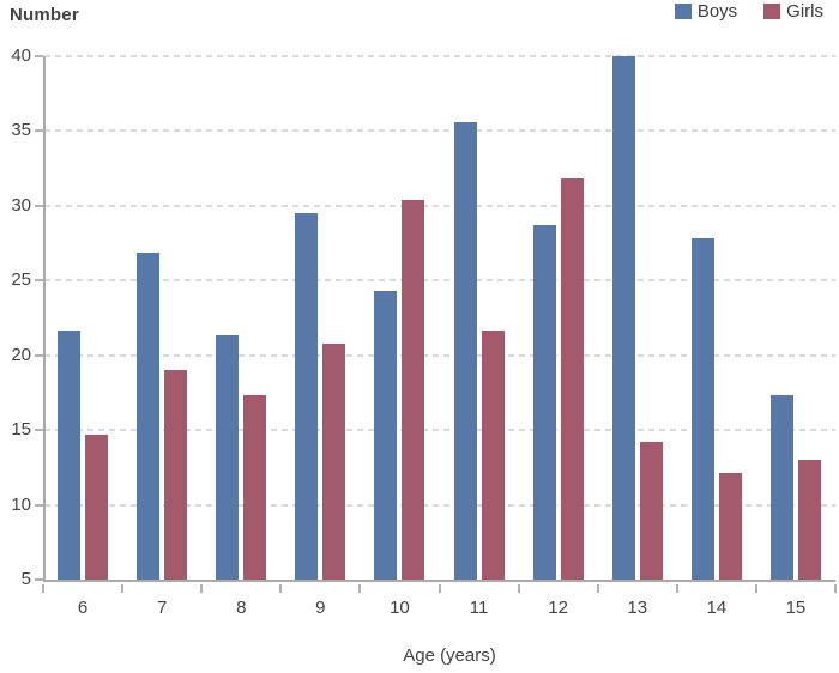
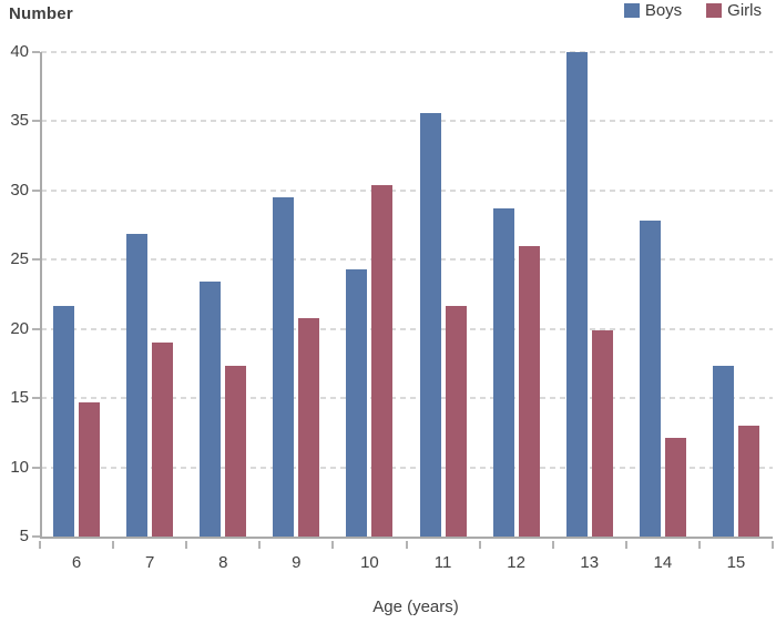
Boys/8: 21.3 -> 23.4
Girls/12: 31.8 -> 26.0
Girls/13: 14.2 -> 19.9
